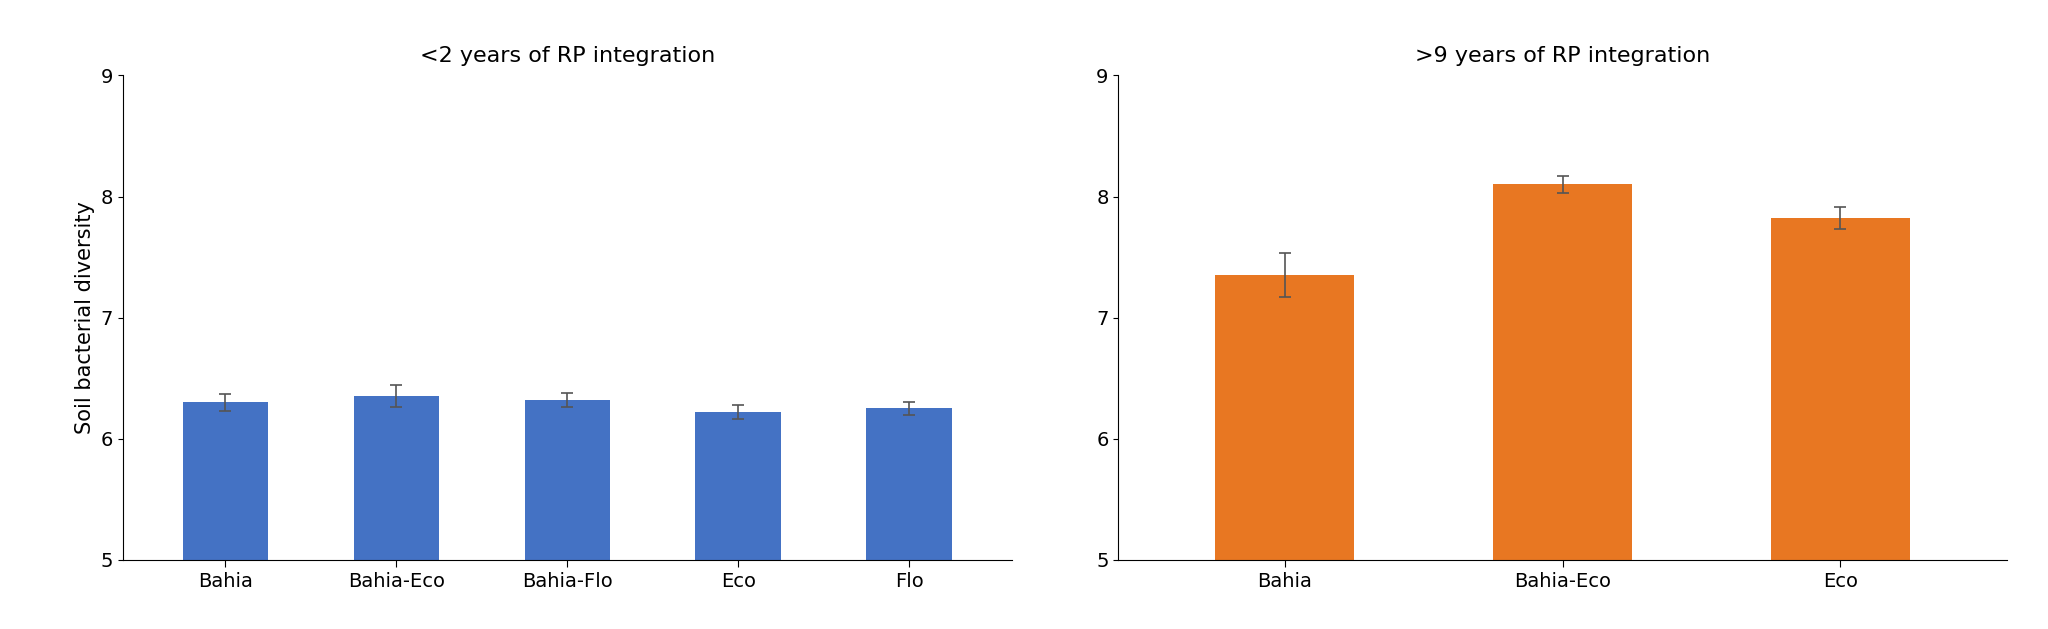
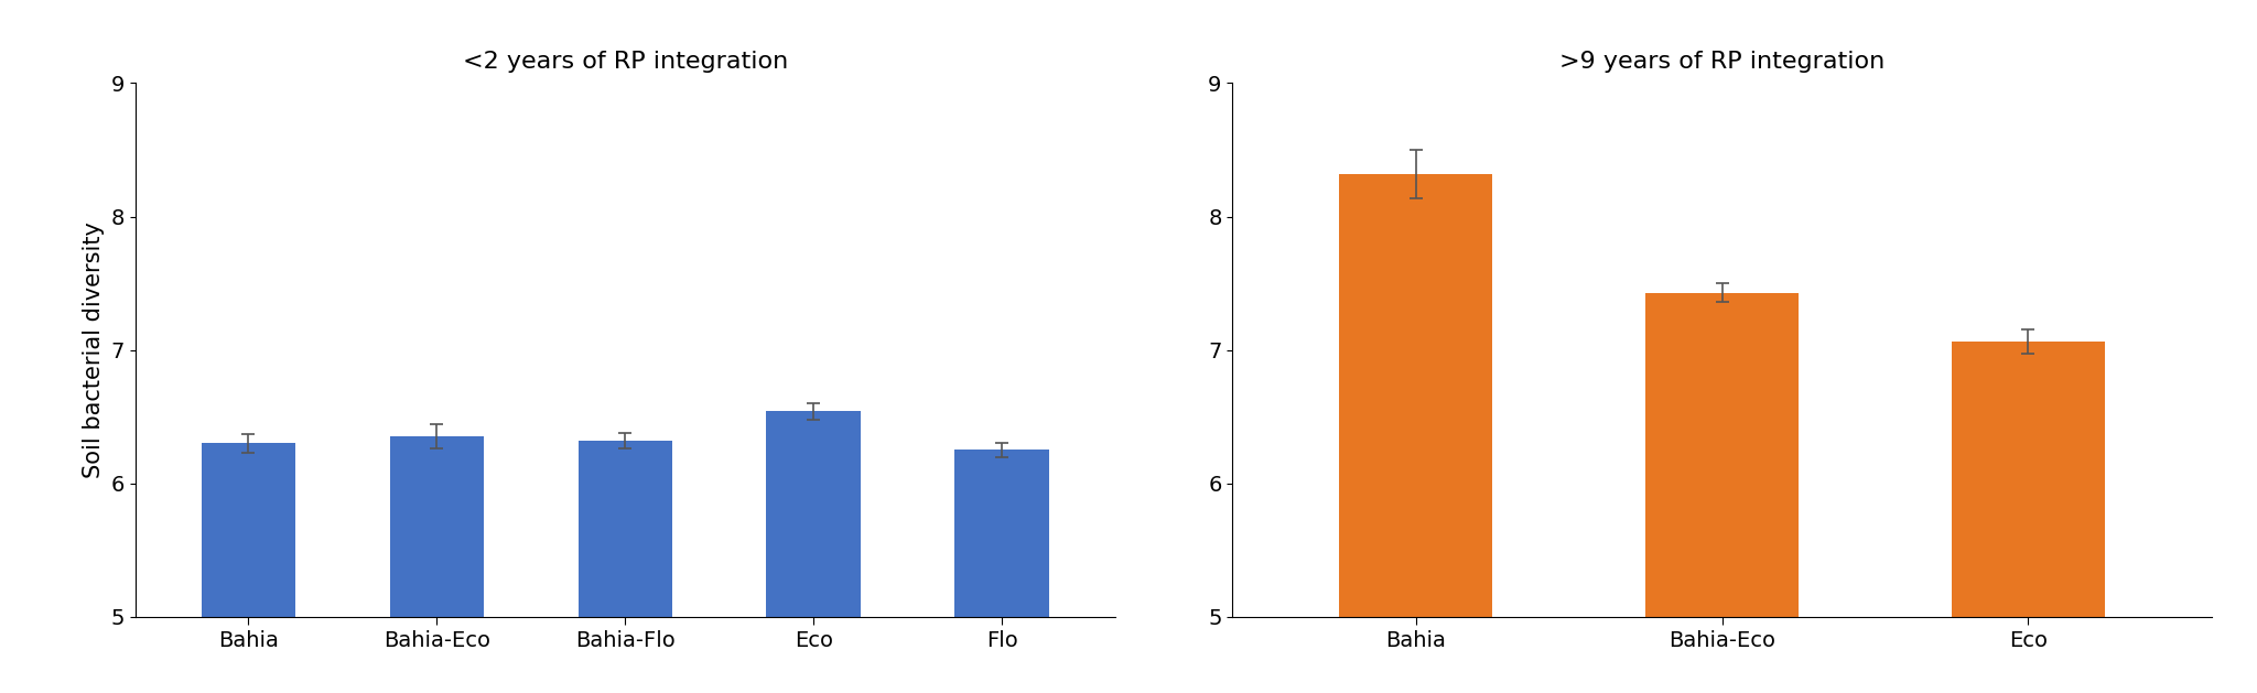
<2 years of RP integration/Eco: 6.22 -> 6.54
>9 years of RP integration/Bahia: 7.35 -> 8.32
>9 years of RP integration/Bahia-Eco: 8.10 -> 7.43
>9 years of RP integration/Eco: 7.82 -> 7.06
